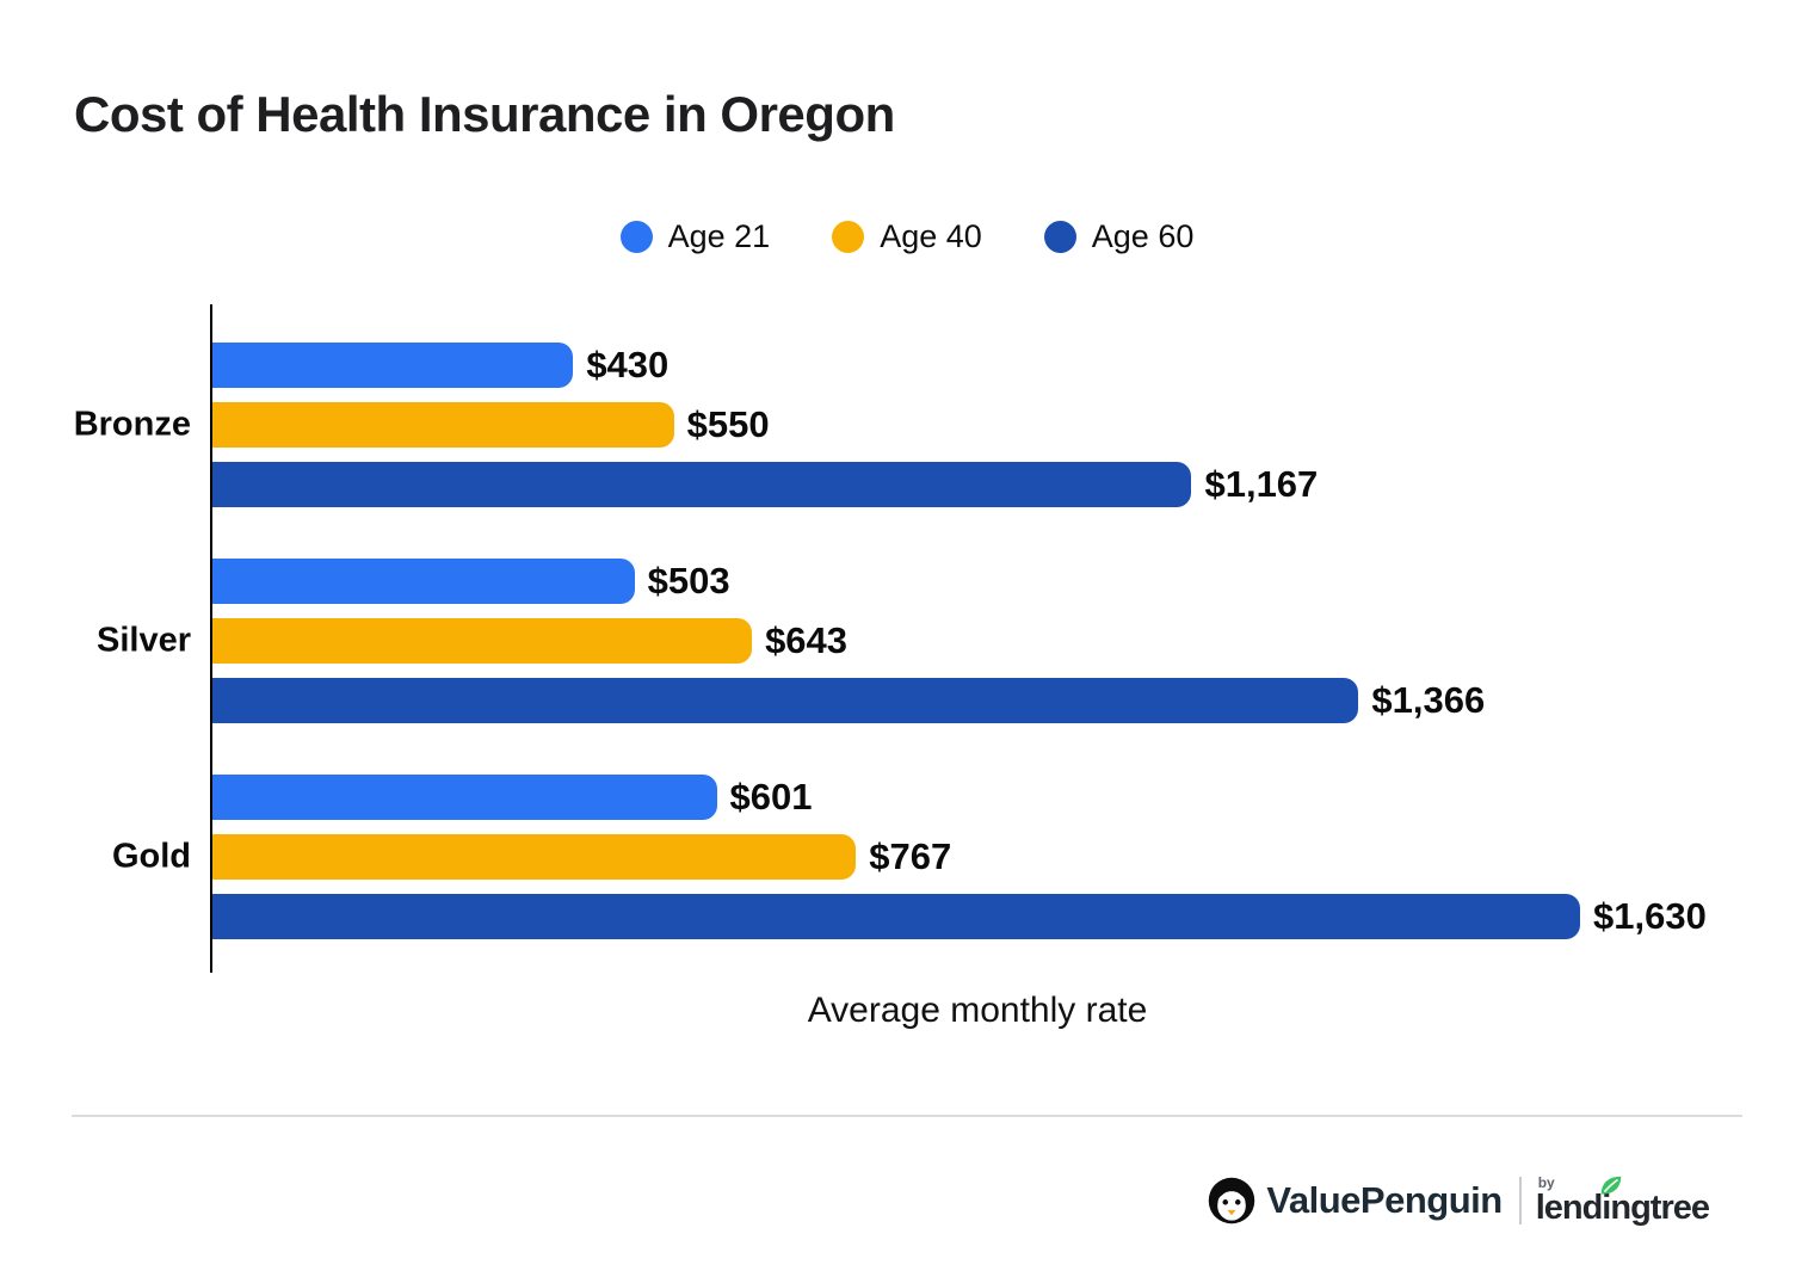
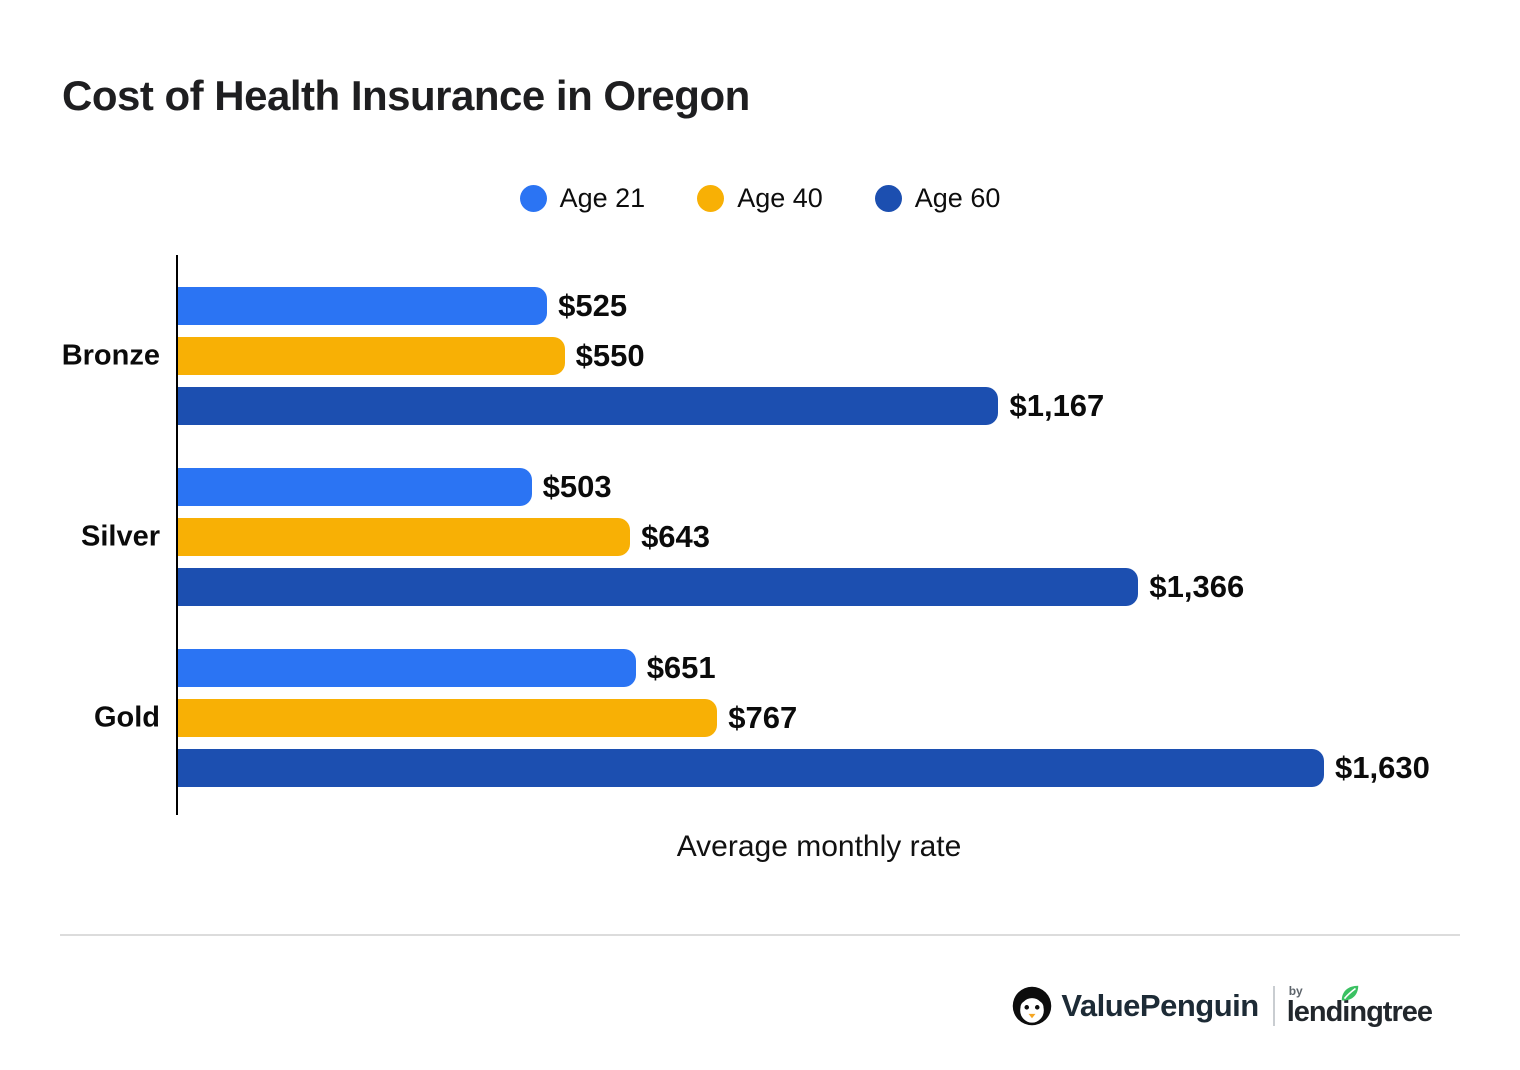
Age 21/Bronze: $430 -> $525
Age 21/Gold: $601 -> $651
